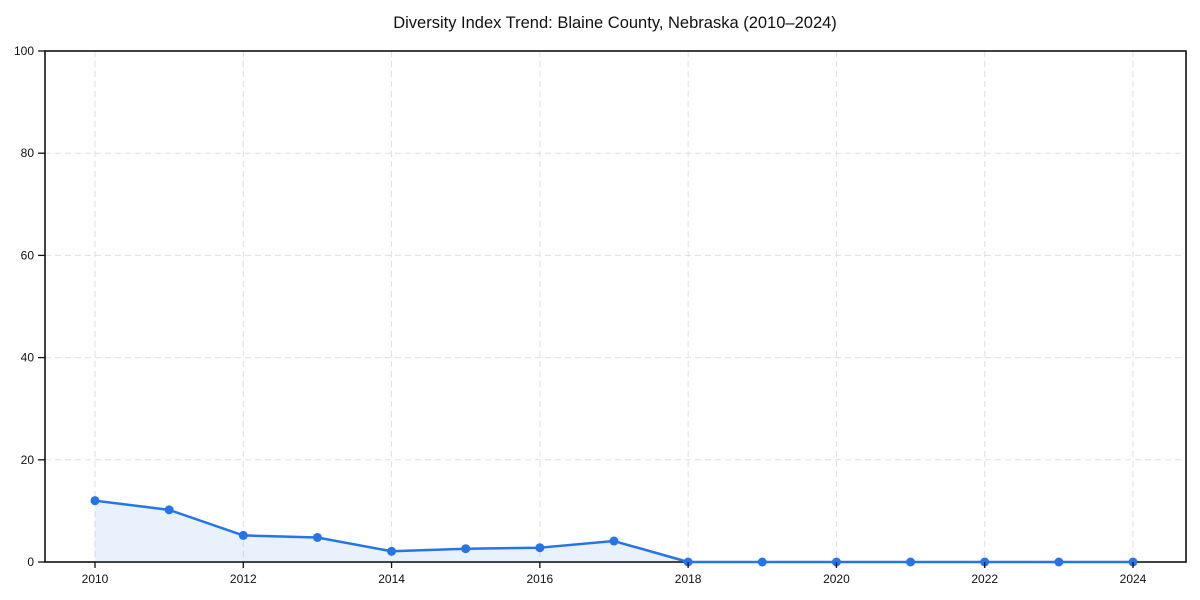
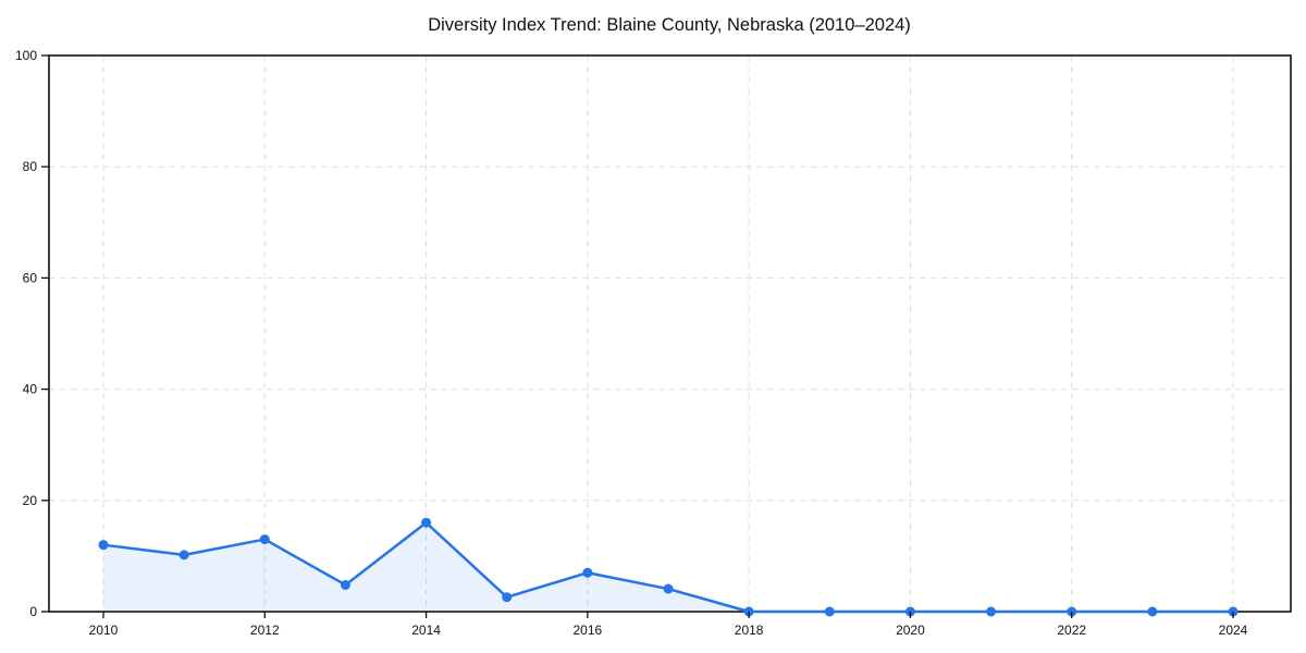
2012: 5 -> 13
2014: 2 -> 16
2016: 3 -> 7
